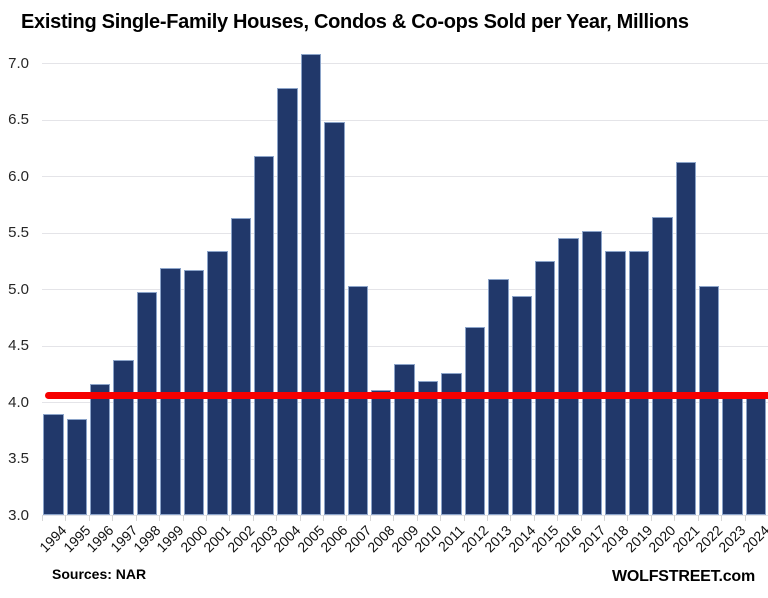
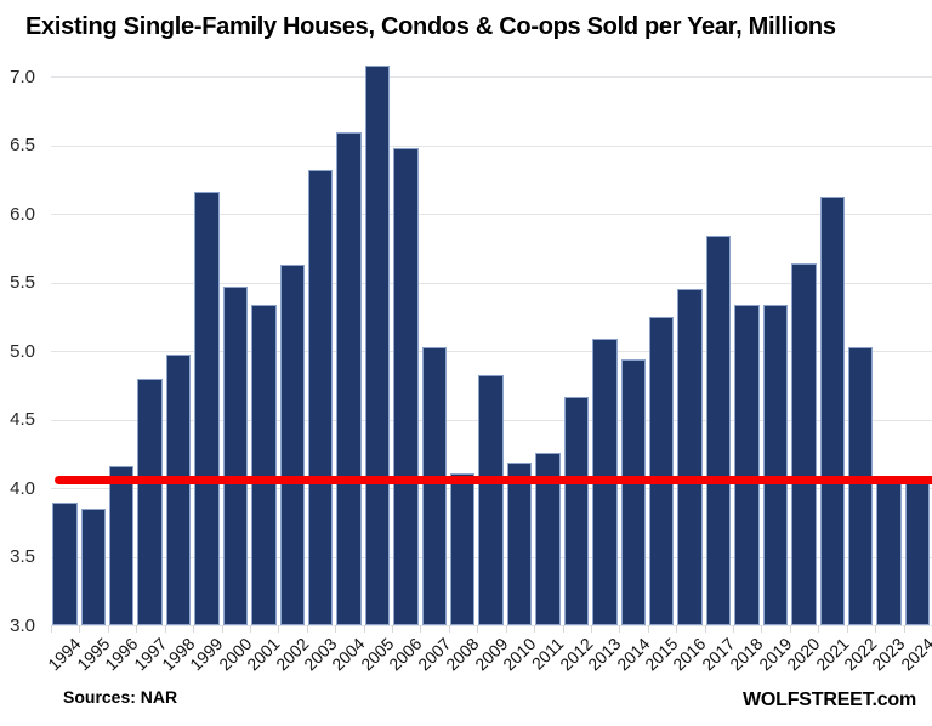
1997: 4.37 -> 4.80
1999: 5.19 -> 6.16
2000: 5.17 -> 5.47
2003: 6.18 -> 6.32
2004: 6.78 -> 6.59
2009: 4.34 -> 4.82
2017: 5.51 -> 5.84
